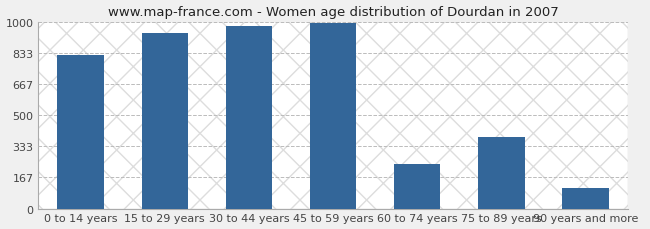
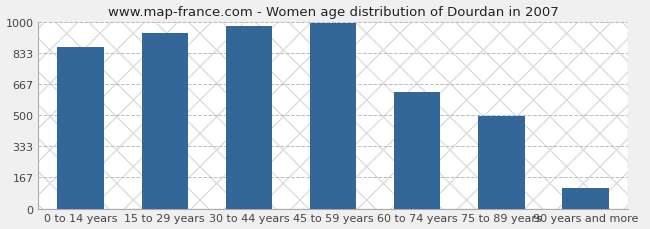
0 to 14 years: 820 -> 860
60 to 74 years: 240 -> 620
75 to 89 years: 380 -> 500
